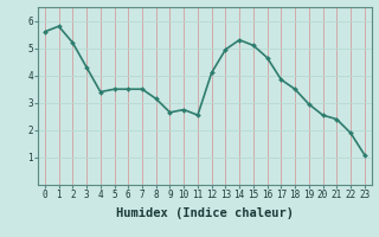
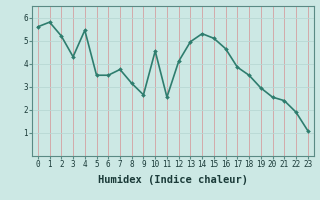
4: 3.40 -> 5.45
7: 3.50 -> 3.75
10: 2.75 -> 4.55
